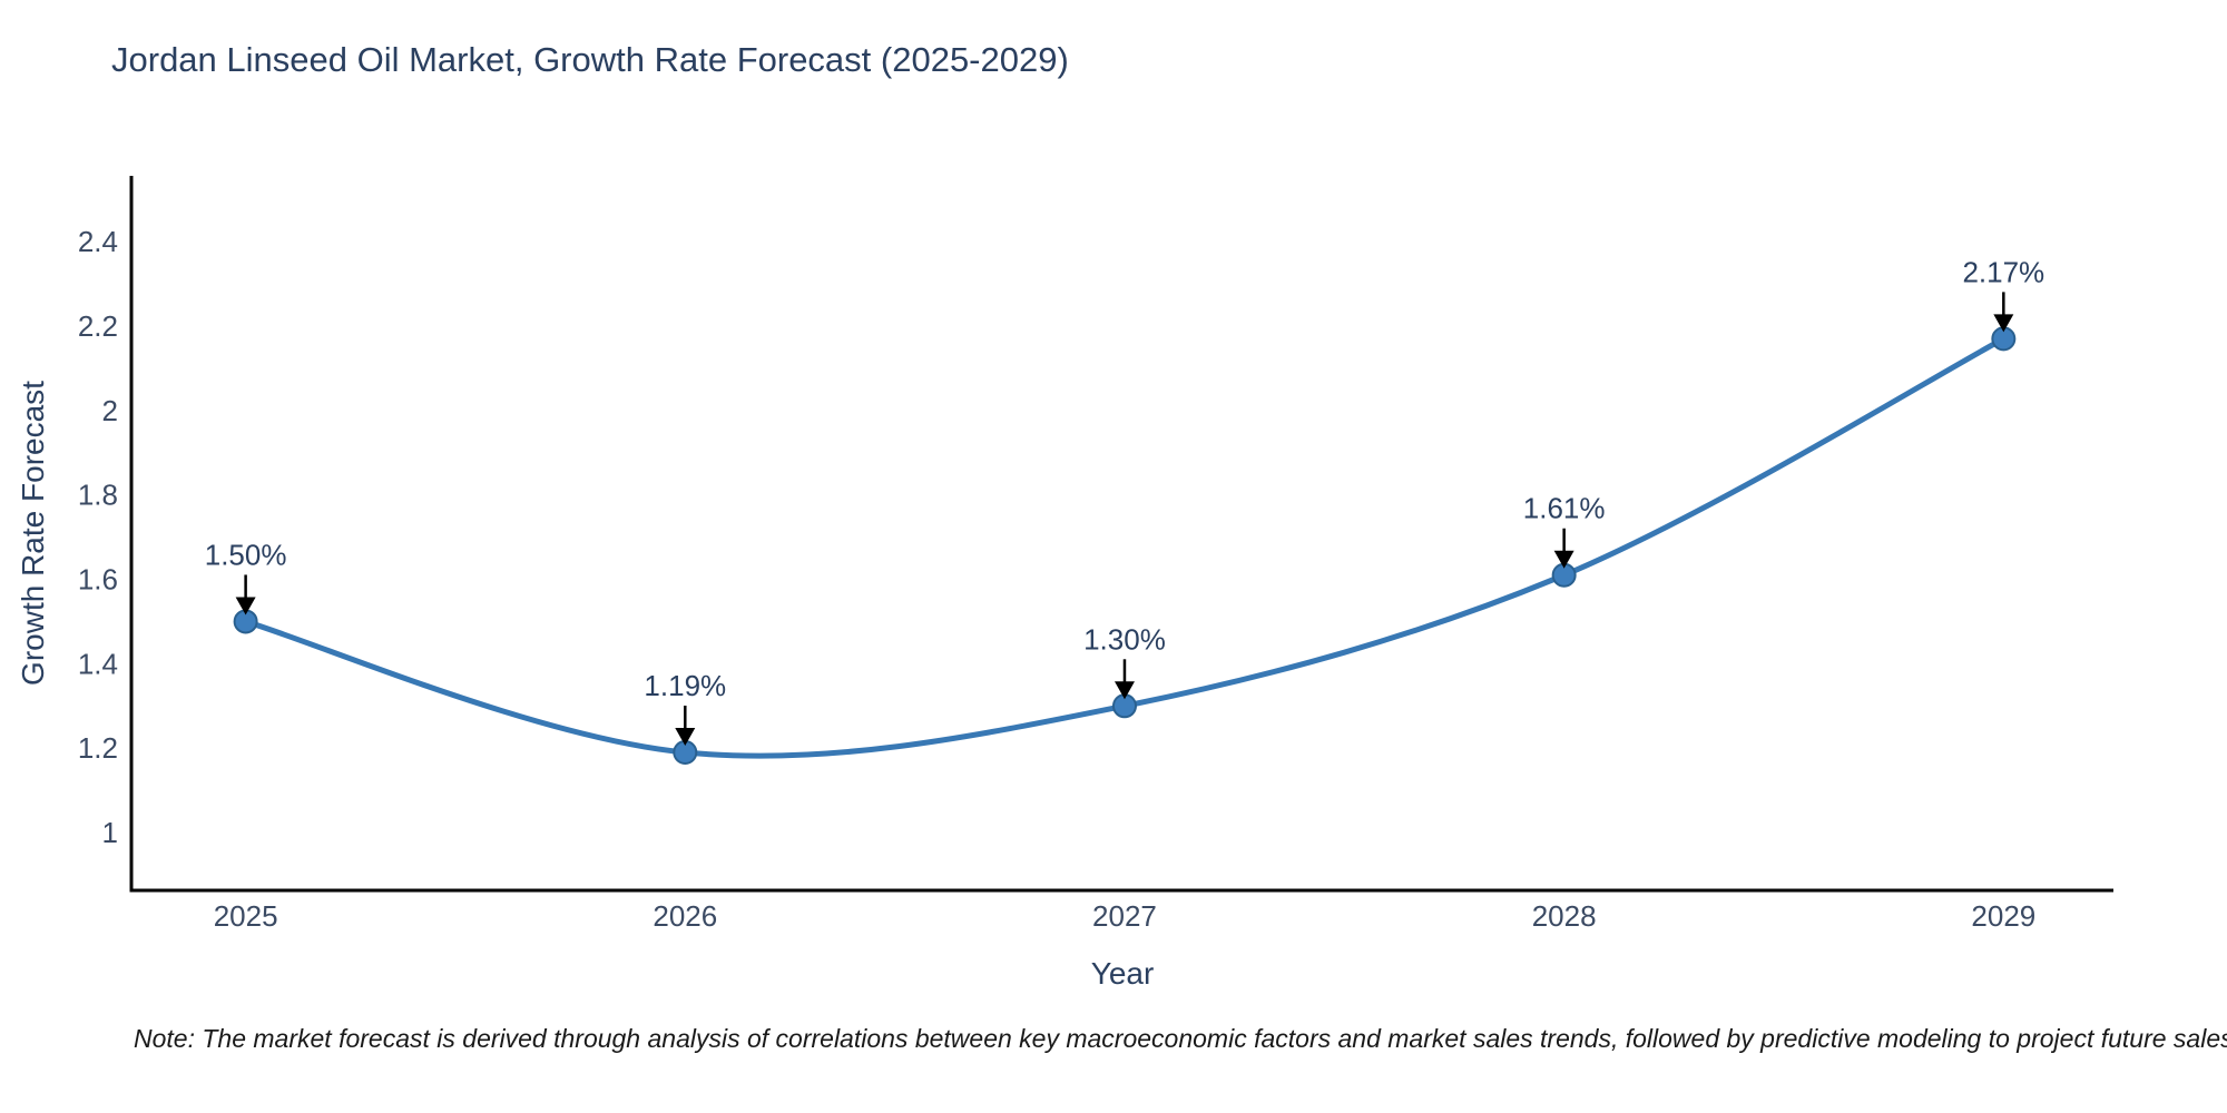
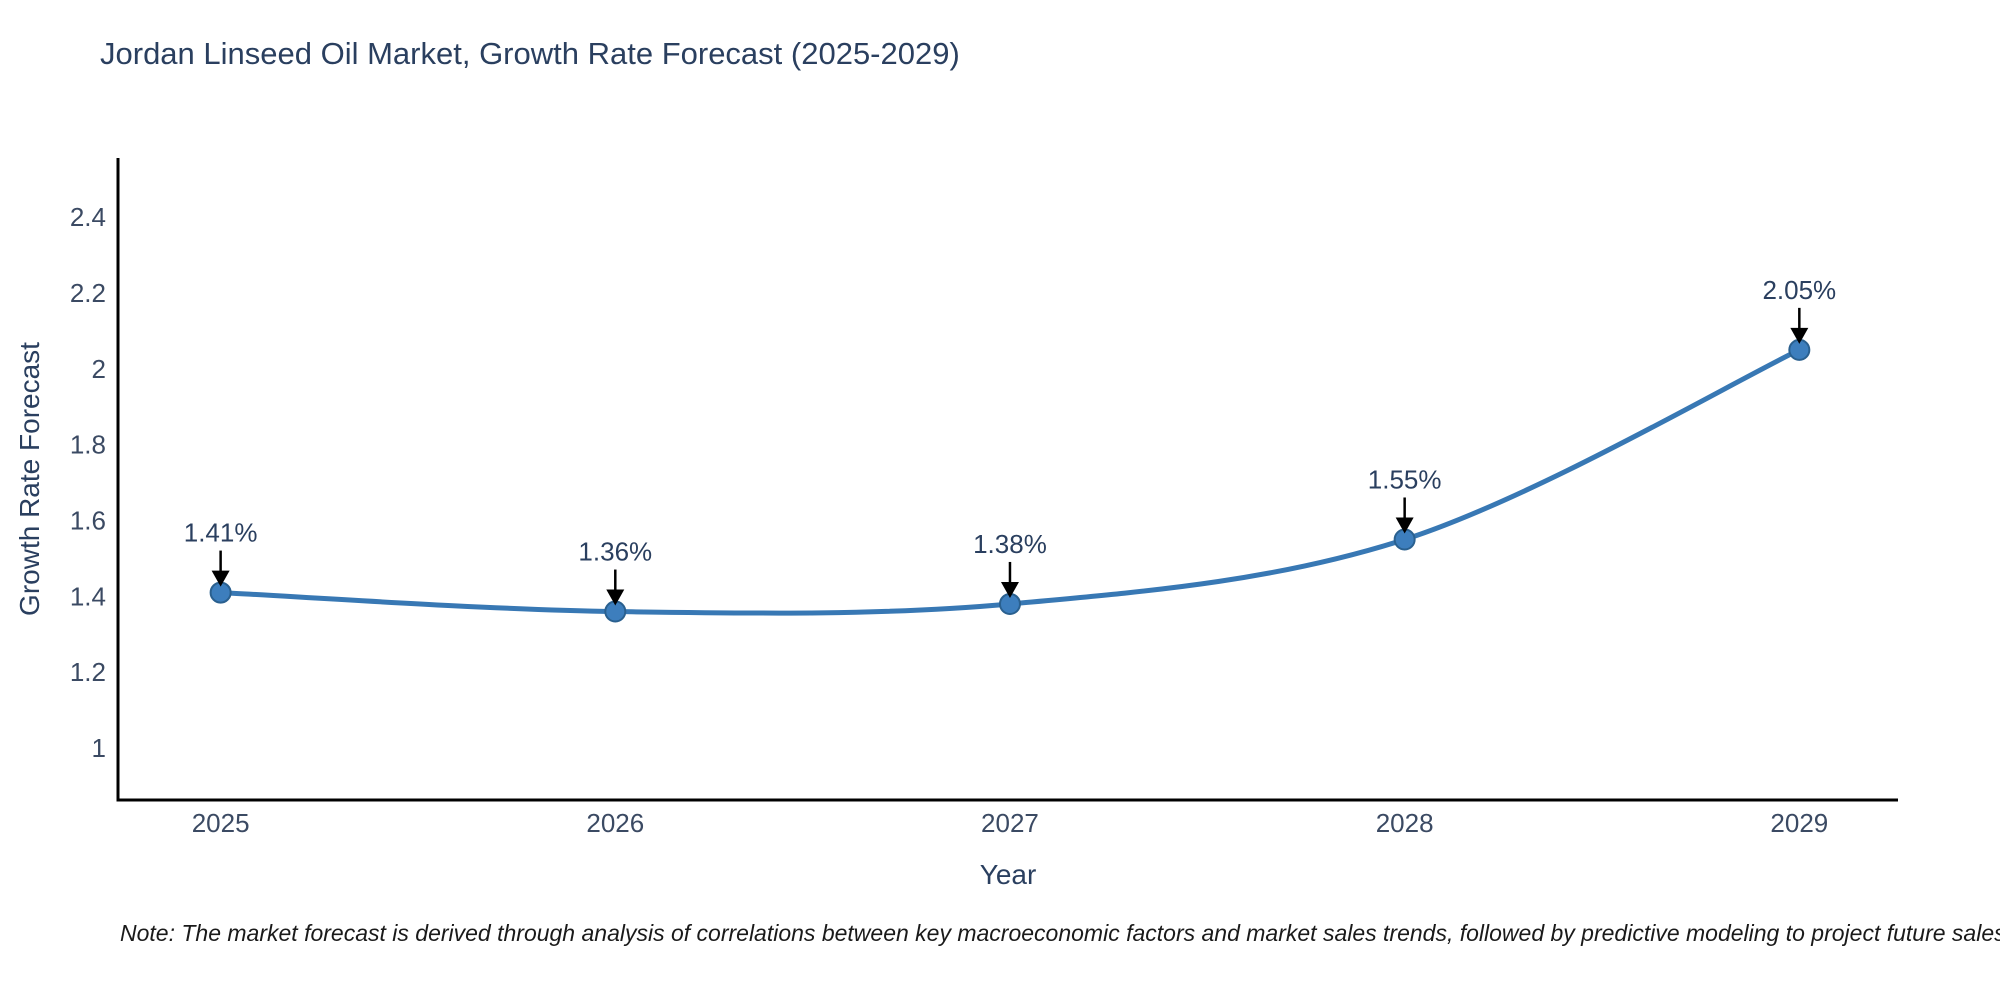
2025: 1.50% -> 1.41%
2026: 1.19% -> 1.36%
2027: 1.30% -> 1.38%
2028: 1.61% -> 1.55%
2029: 2.17% -> 2.05%
